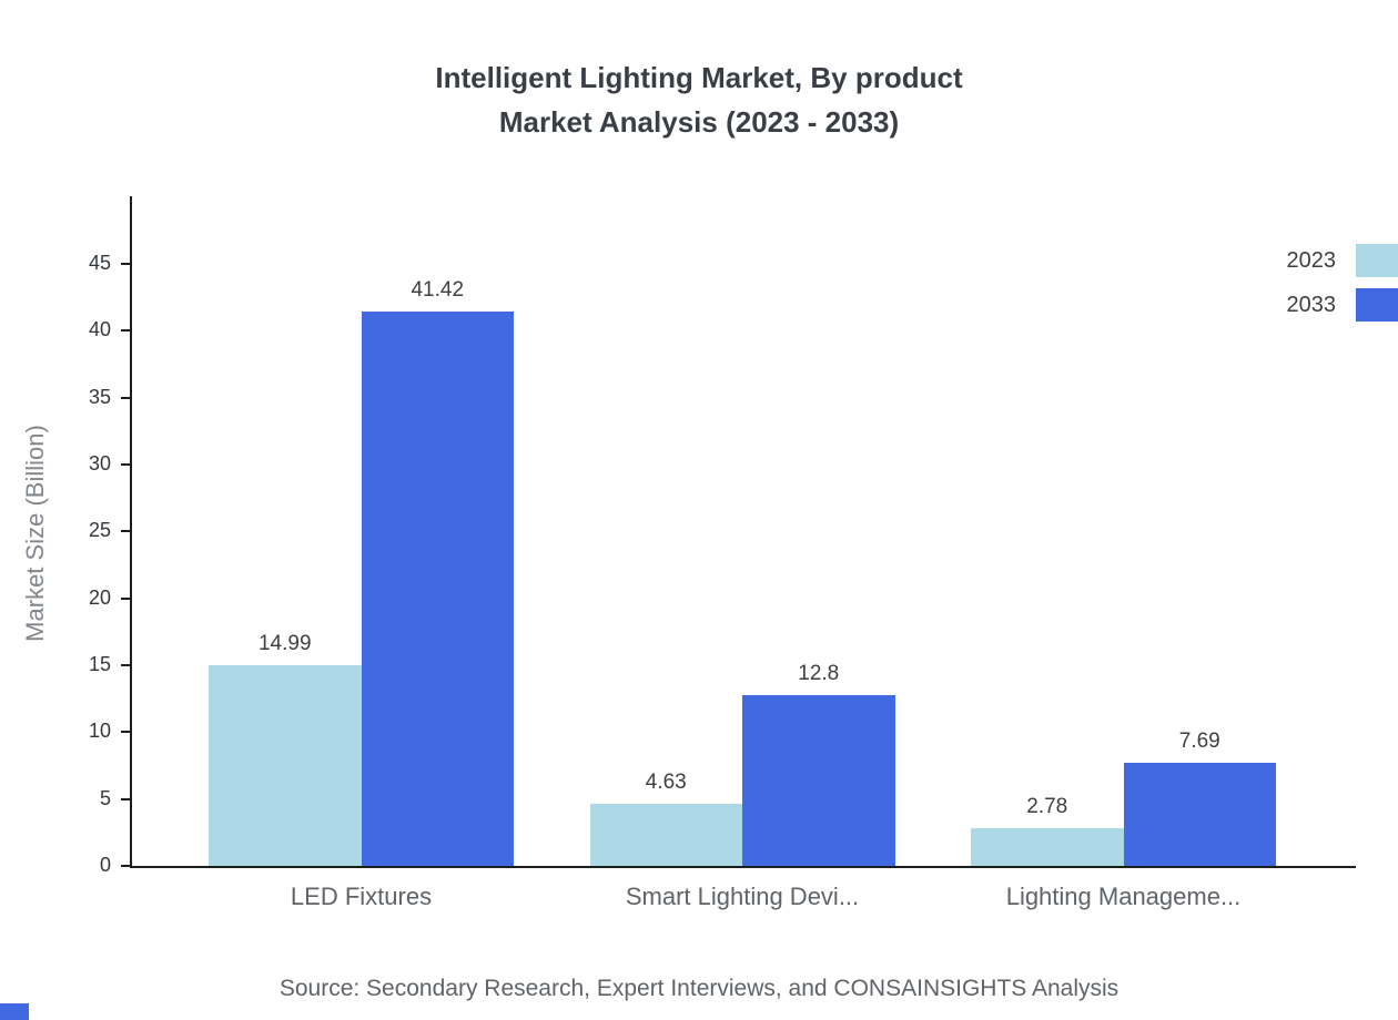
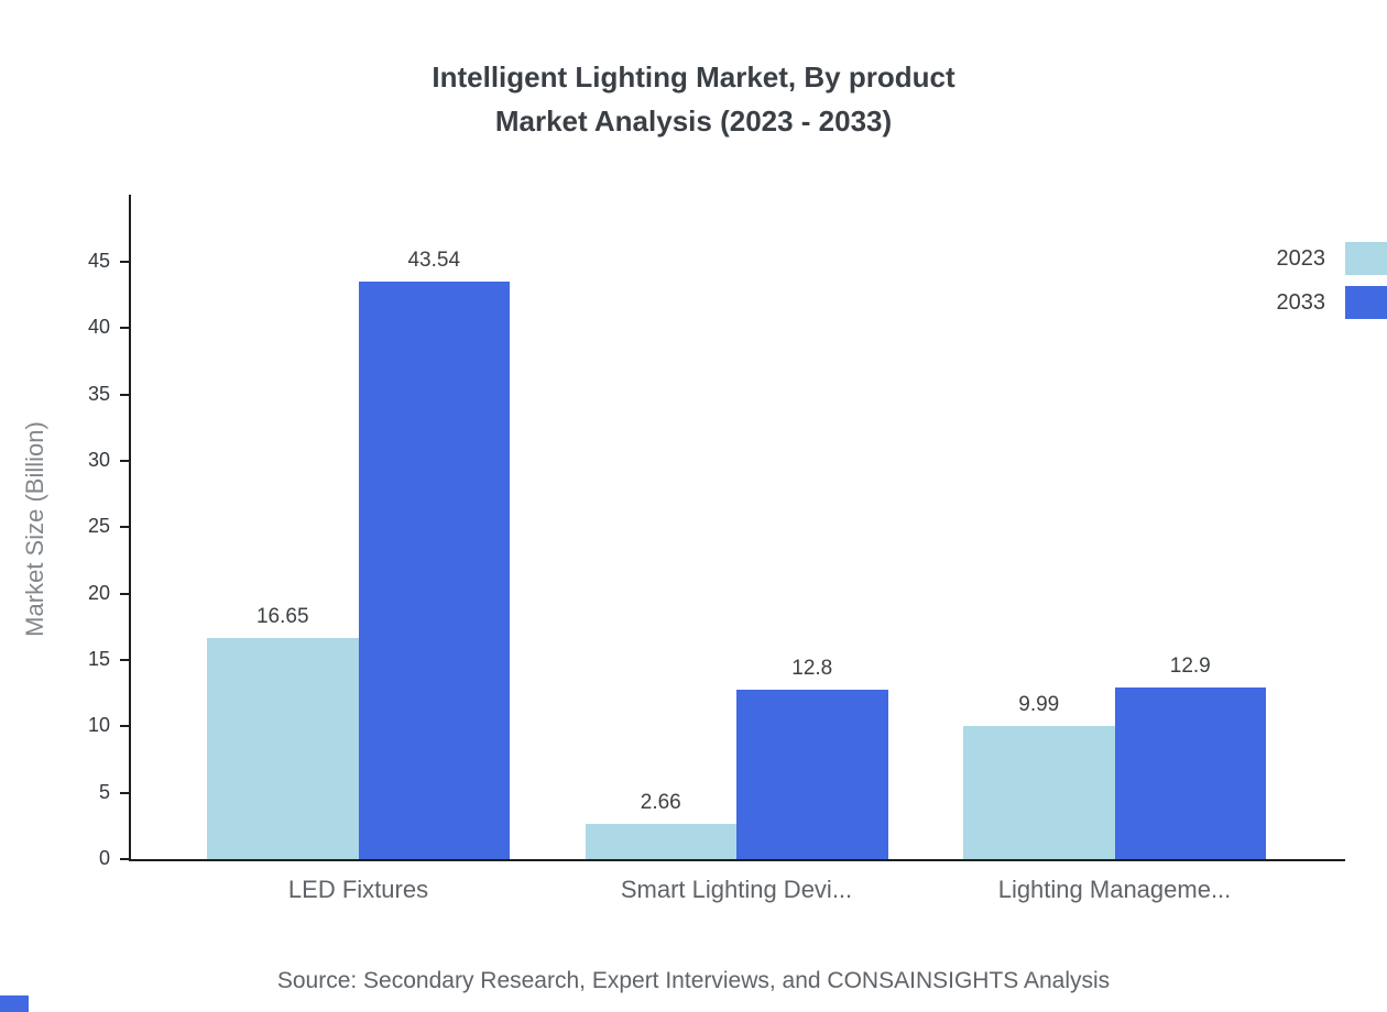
2023/LED Fixtures: 14.99 -> 16.65
2033/LED Fixtures: 41.42 -> 43.54
2023/Smart Lighting Devi...: 4.63 -> 2.66
2023/Lighting Manageme...: 2.78 -> 9.99
2033/Lighting Manageme...: 7.69 -> 12.9
